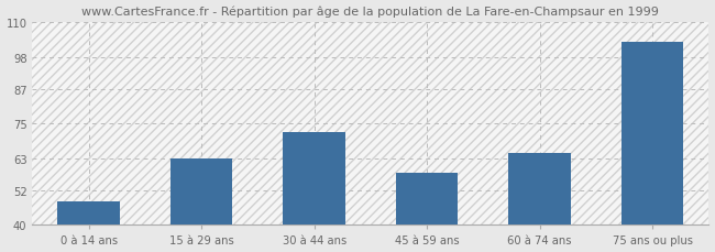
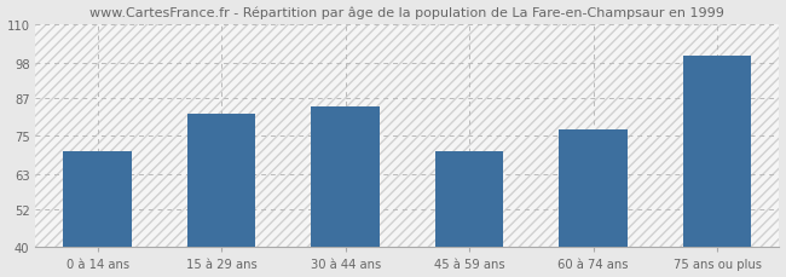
0 à 14 ans: 48 -> 70
15 à 29 ans: 63 -> 82
30 à 44 ans: 72 -> 84
45 à 59 ans: 58 -> 70
60 à 74 ans: 65 -> 77
75 ans ou plus: 103 -> 100
